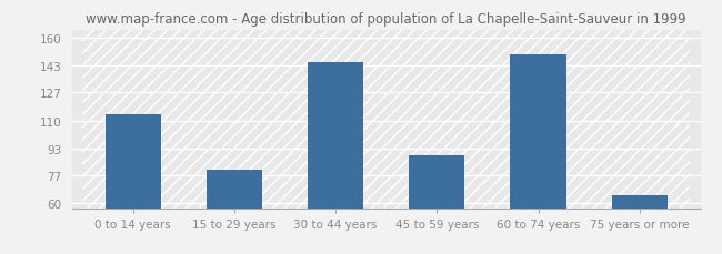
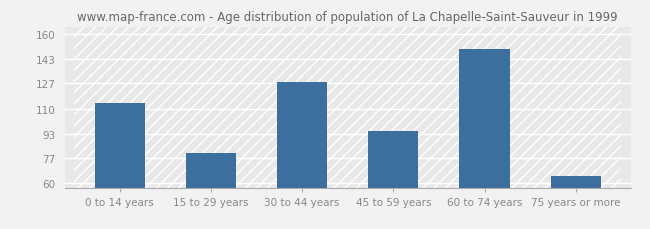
30 to 44 years: 145 -> 128
45 to 59 years: 89 -> 95
